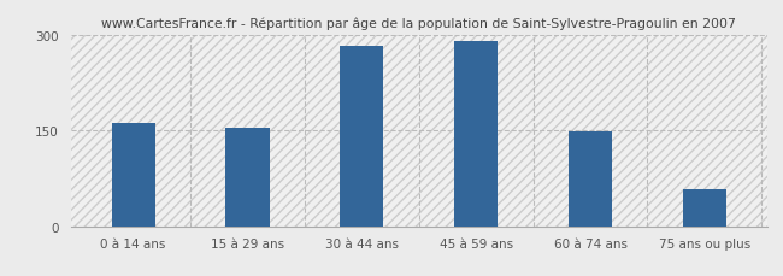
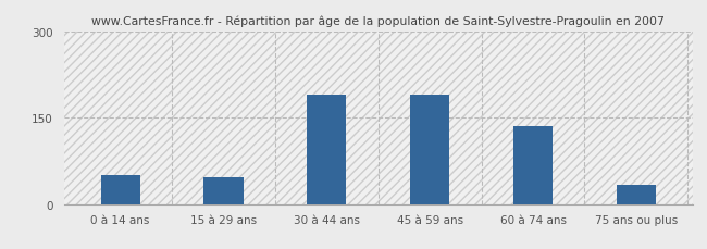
0 à 14 ans: 162 -> 50
15 à 29 ans: 155 -> 46
30 à 44 ans: 282 -> 190
45 à 59 ans: 291 -> 190
60 à 74 ans: 149 -> 136
75 ans ou plus: 57 -> 34
